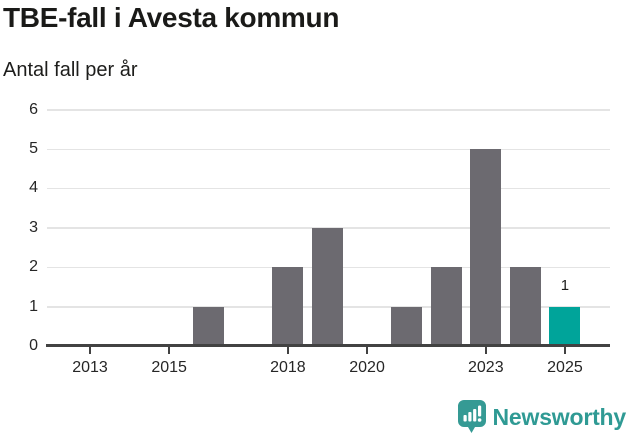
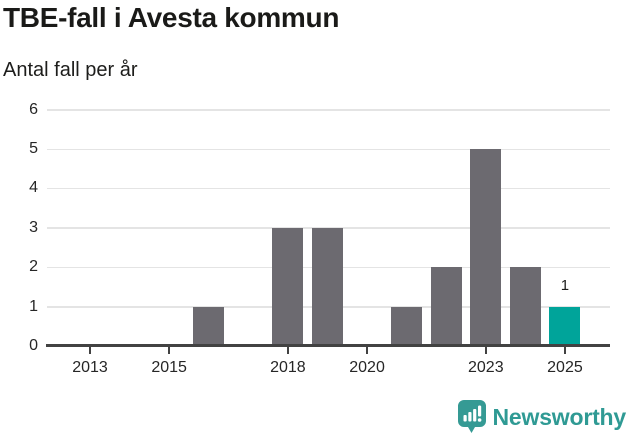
2018: 2 -> 3
